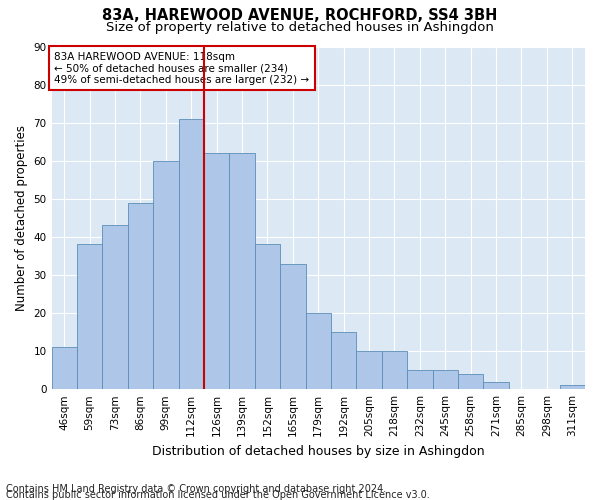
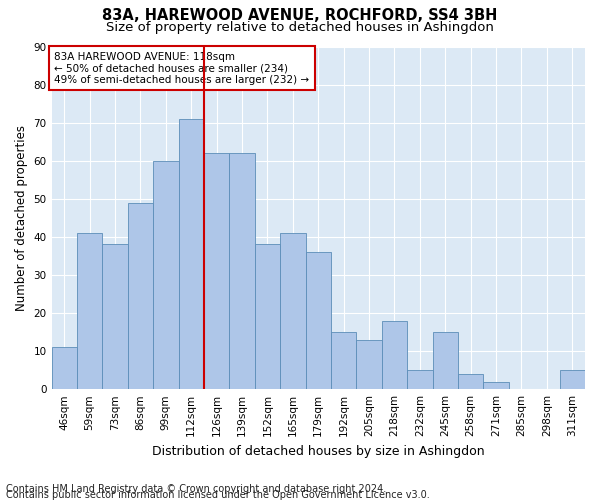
59sqm: 38 -> 41
73sqm: 43 -> 38
165sqm: 33 -> 41
179sqm: 20 -> 36
205sqm: 10 -> 13
218sqm: 10 -> 18
245sqm: 5 -> 15
311sqm: 1 -> 5
